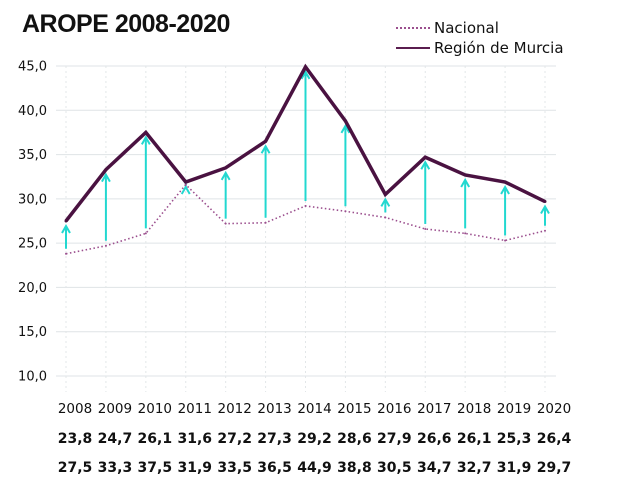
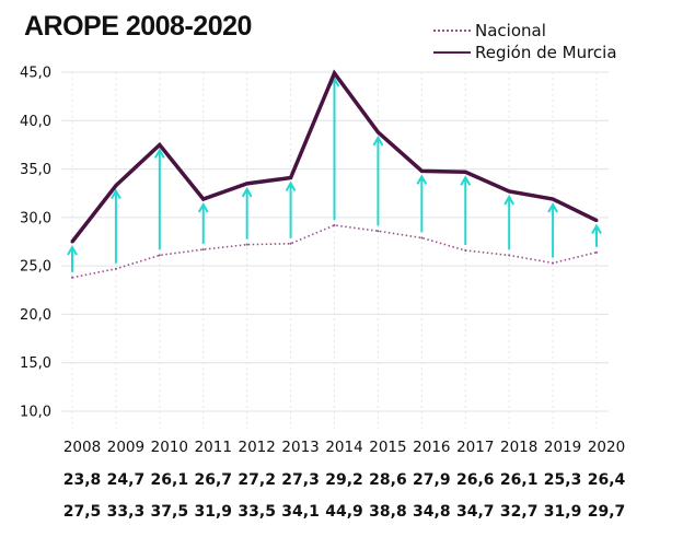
Nacional/2011: 31,6 -> 26,7
Región de Murcia/2013: 36,5 -> 34,1
Región de Murcia/2016: 30,5 -> 34,8
